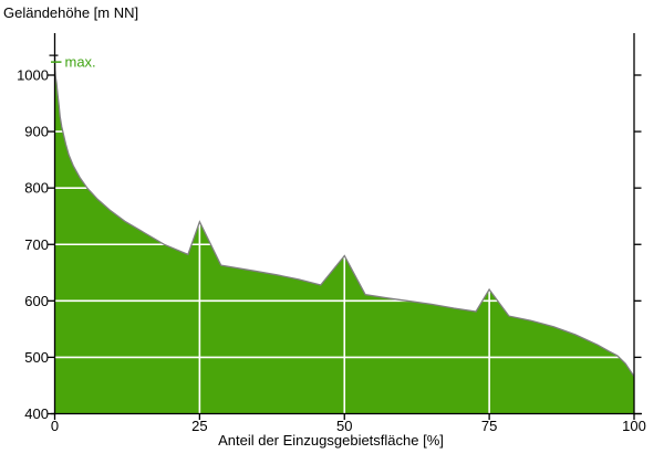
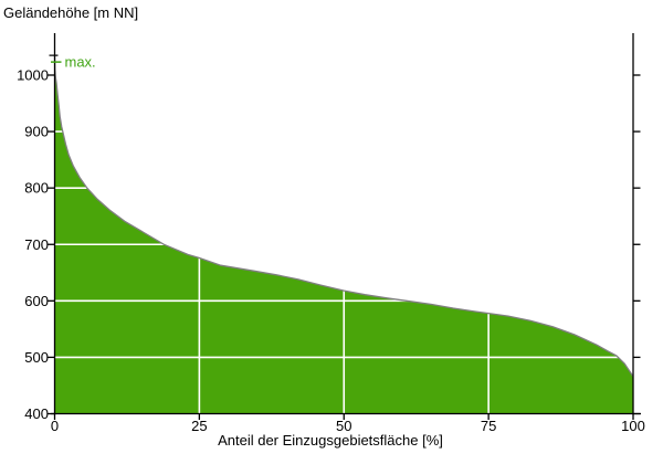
25: 740 -> 680
50: 680 -> 620
75: 620 -> 580
